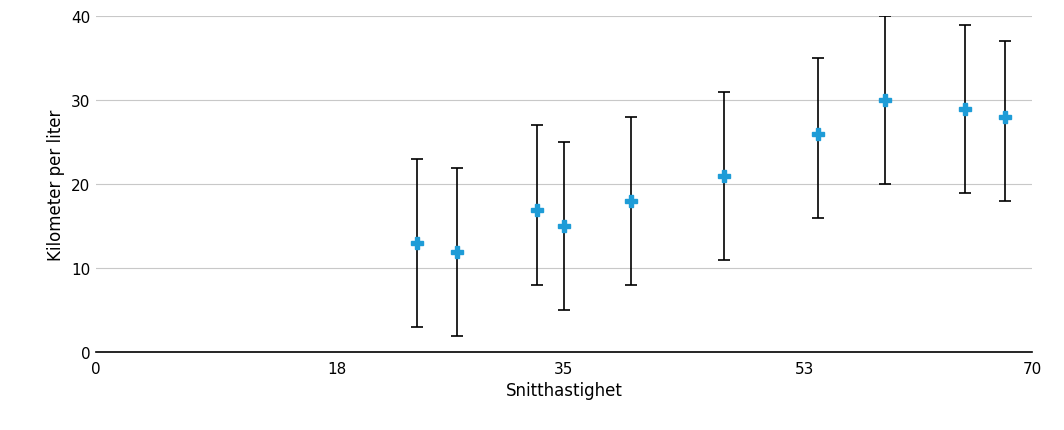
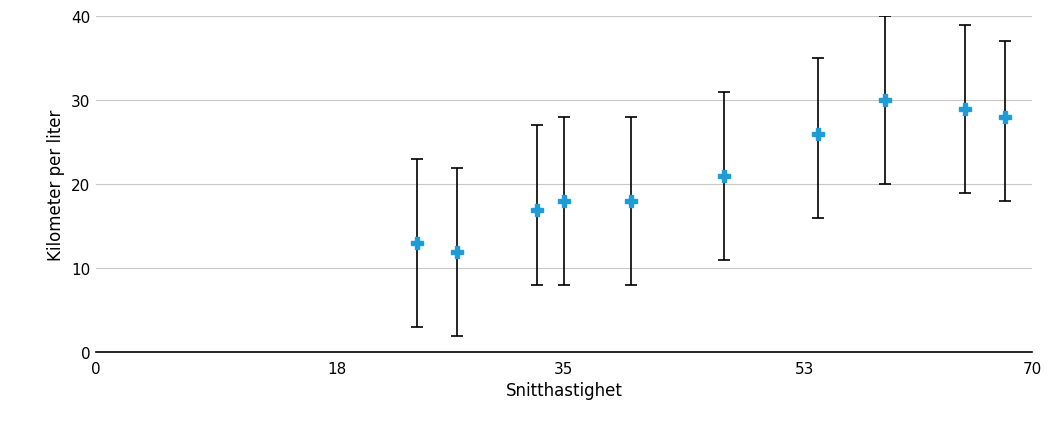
35: 15 -> 18
